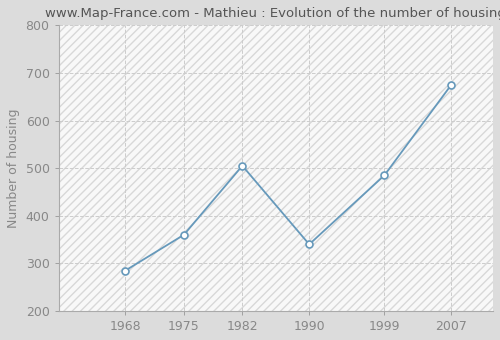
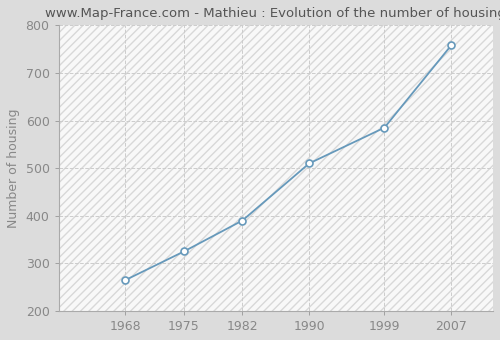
1968: 285 -> 265
1975: 360 -> 325
1982: 505 -> 390
1990: 340 -> 510
1999: 485 -> 585
2007: 675 -> 758
